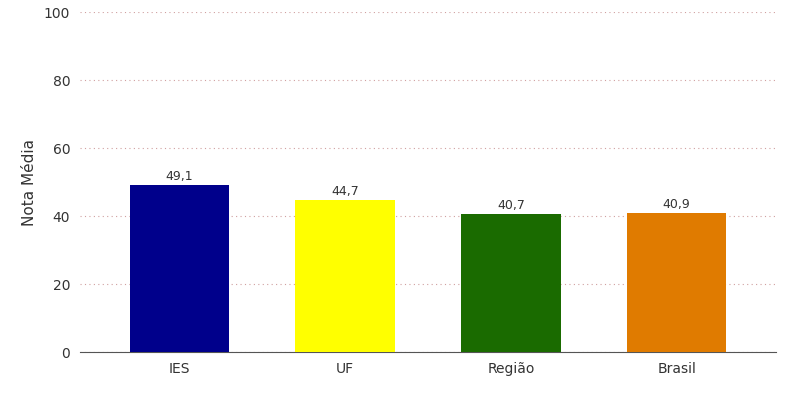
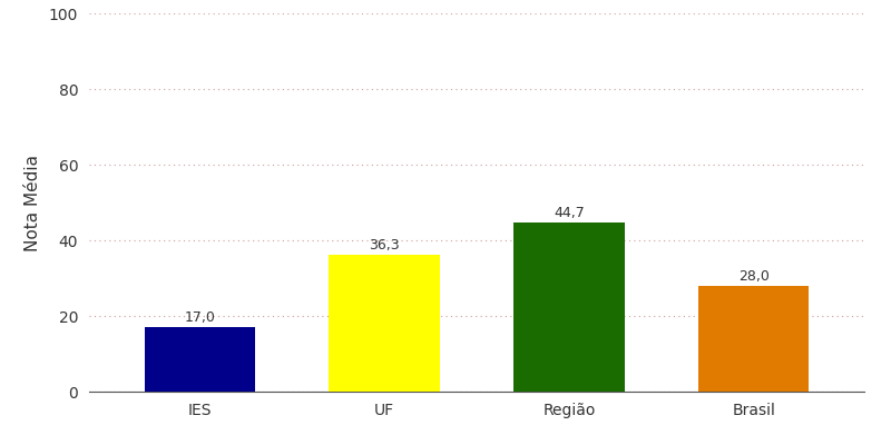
IES: 49,1 -> 17,0
UF: 44,7 -> 36,3
Região: 40,7 -> 44,7
Brasil: 40,9 -> 28,0
